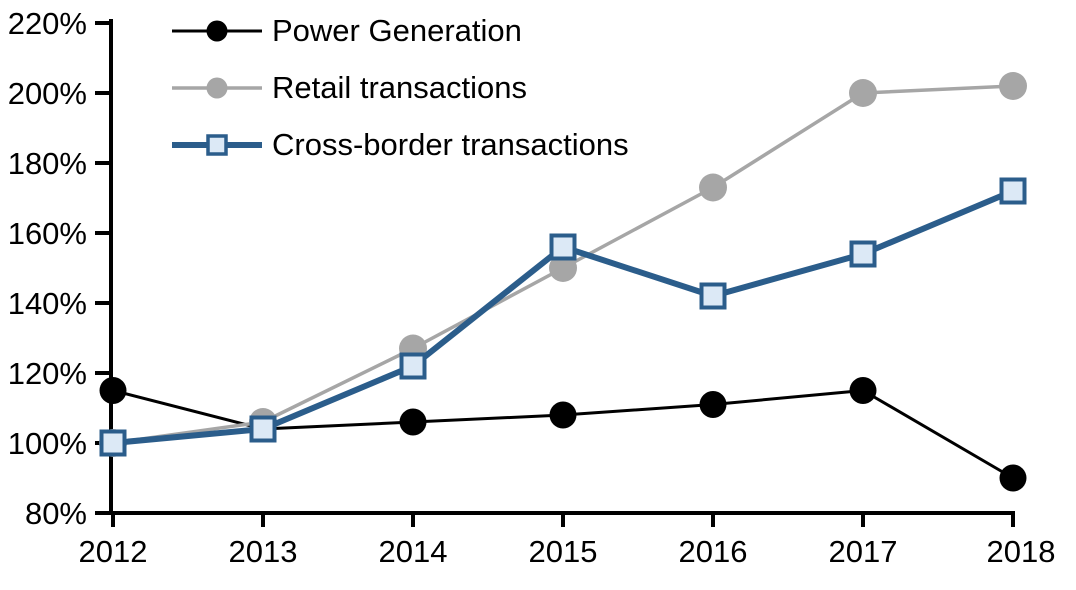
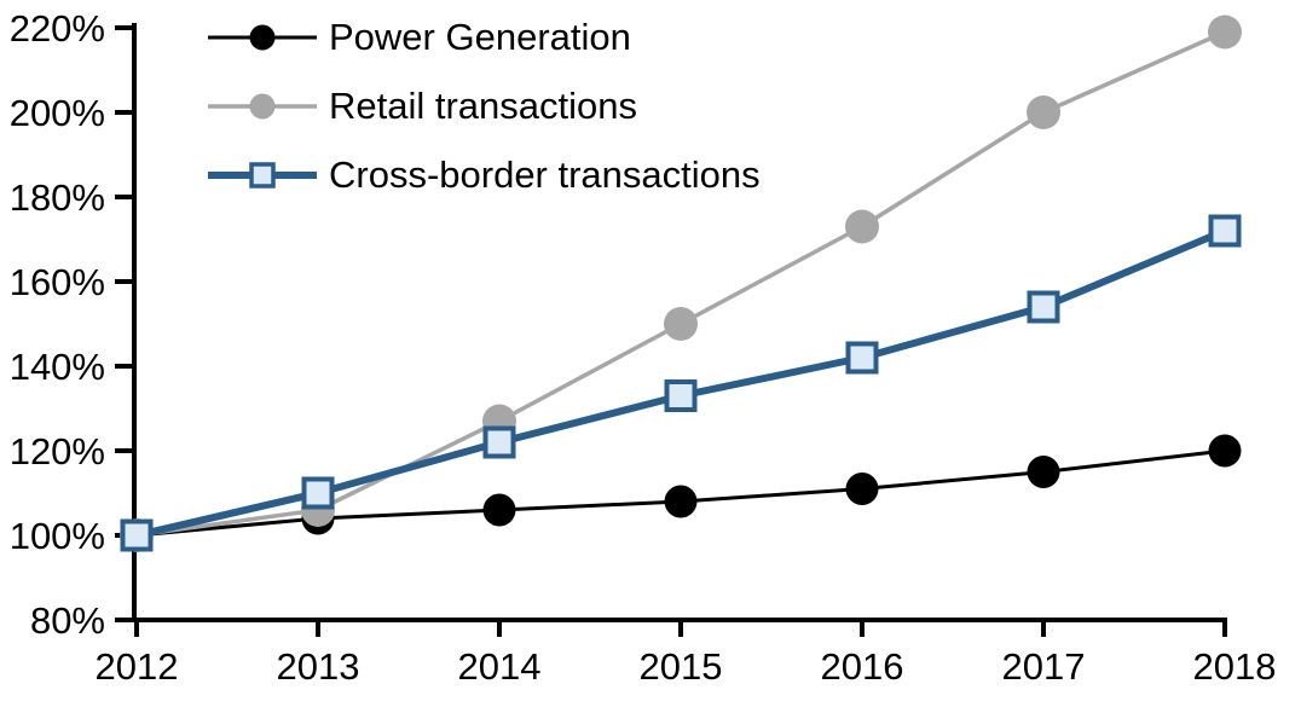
Power Generation/2012: 115% -> 100%
Cross-border transactions/2013: 104% -> 110%
Cross-border transactions/2015: 156% -> 133%
Power Generation/2018: 90% -> 120%
Retail transactions/2018: 202% -> 219%
